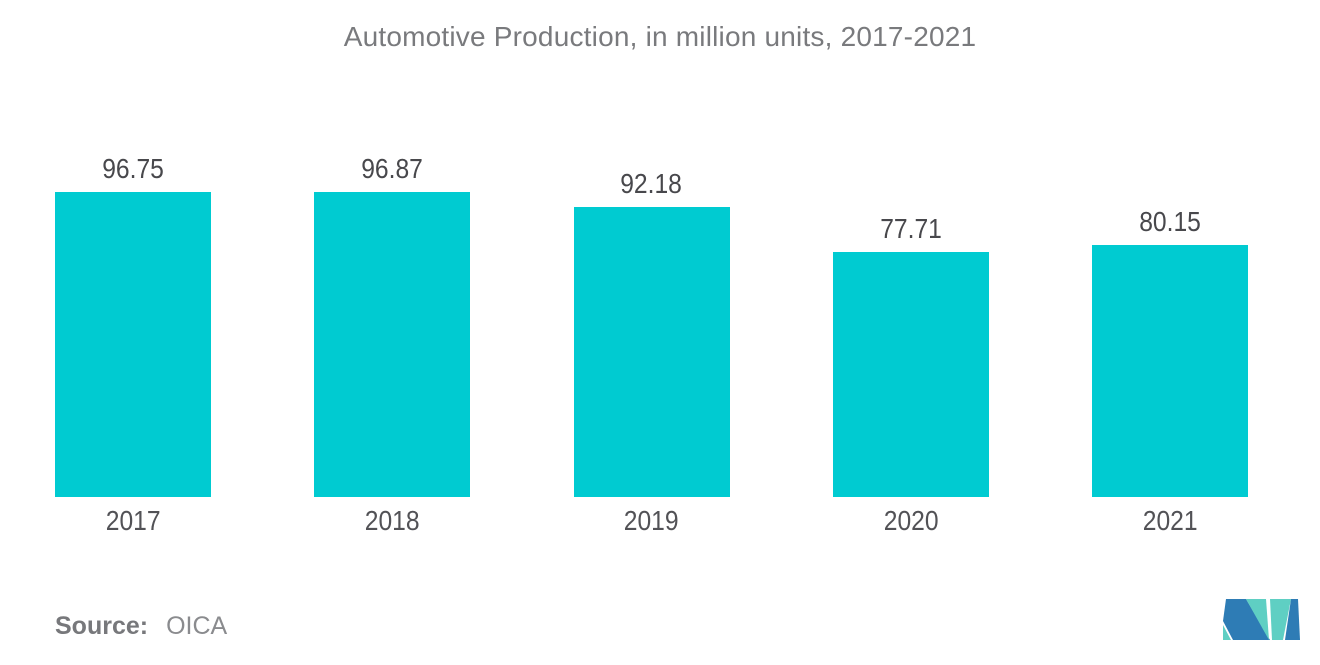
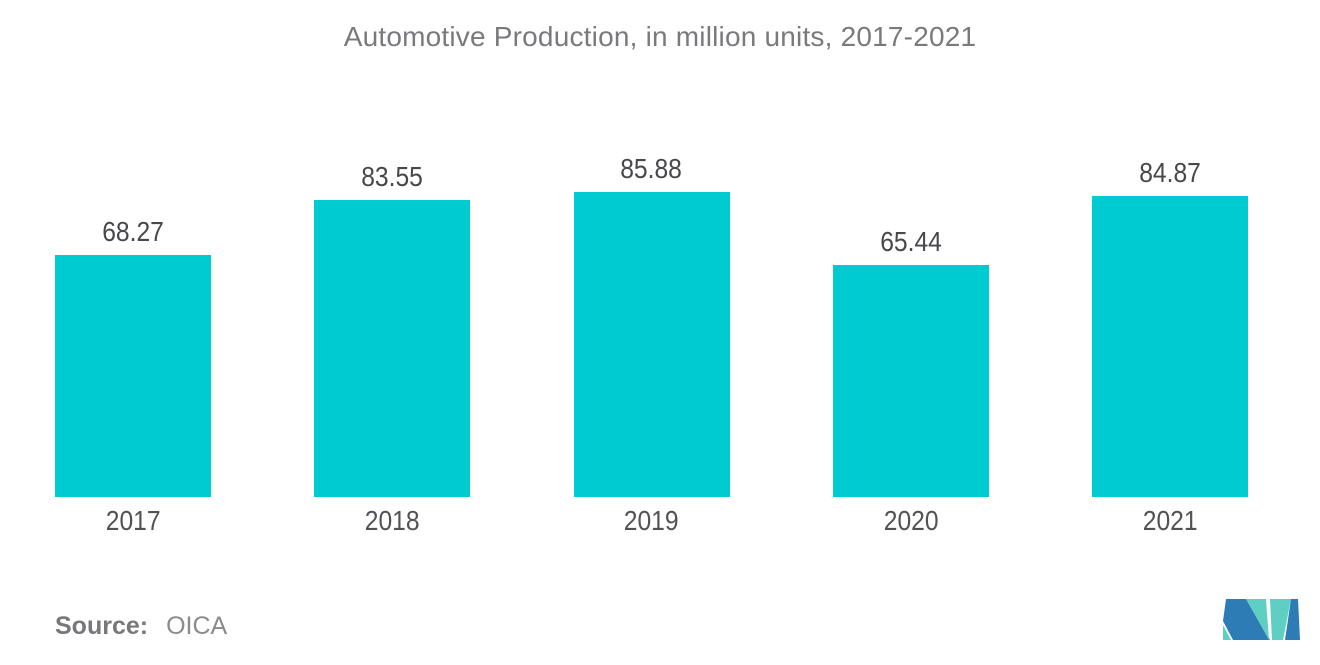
2017: 96.75 -> 68.27
2018: 96.87 -> 83.55
2019: 92.18 -> 85.88
2020: 77.71 -> 65.44
2021: 80.15 -> 84.87
